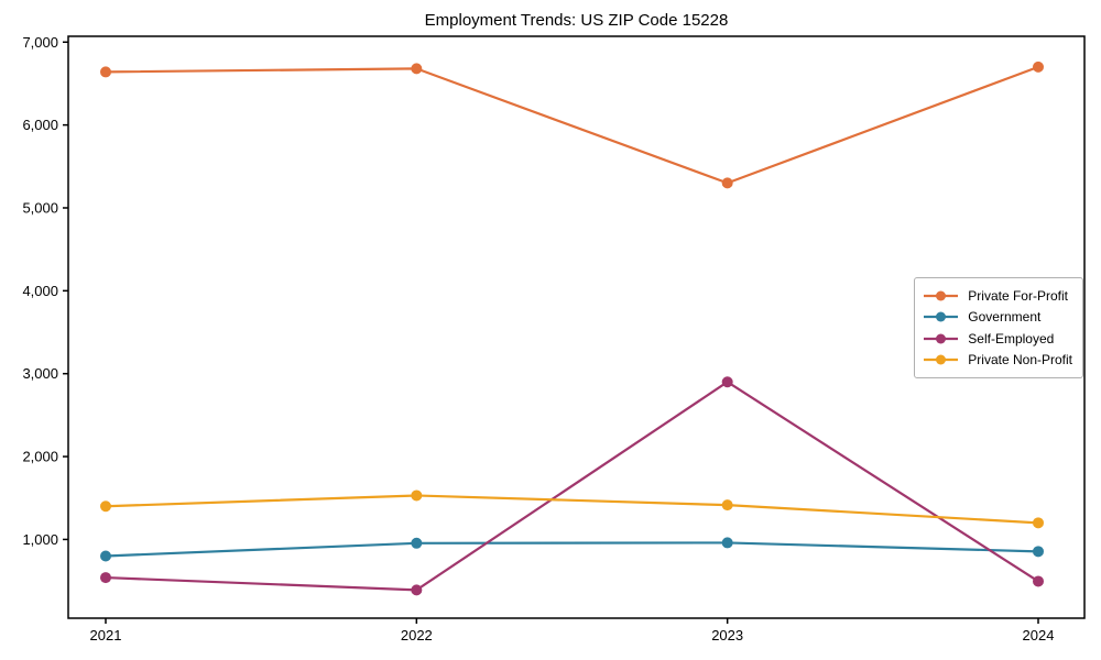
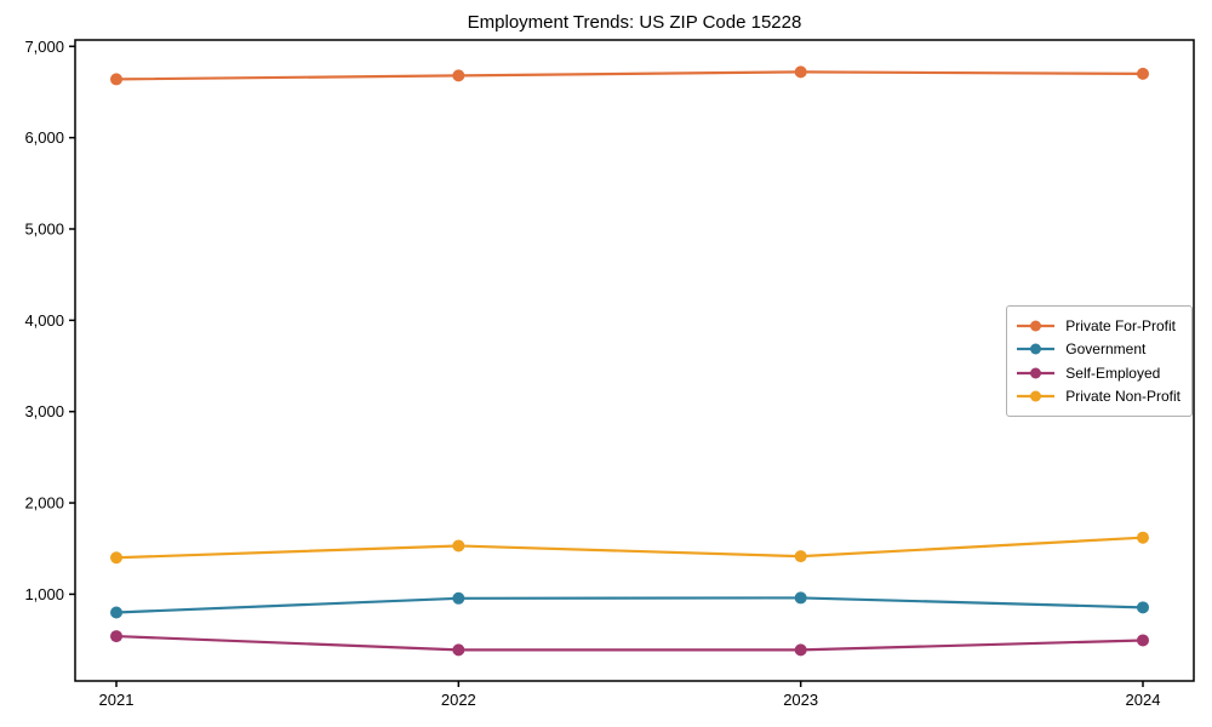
Private For-Profit/2023: 5300 -> 6700
Self-Employed/2023: 2900 -> 400
Private Non-Profit/2024: 1200 -> 1600
